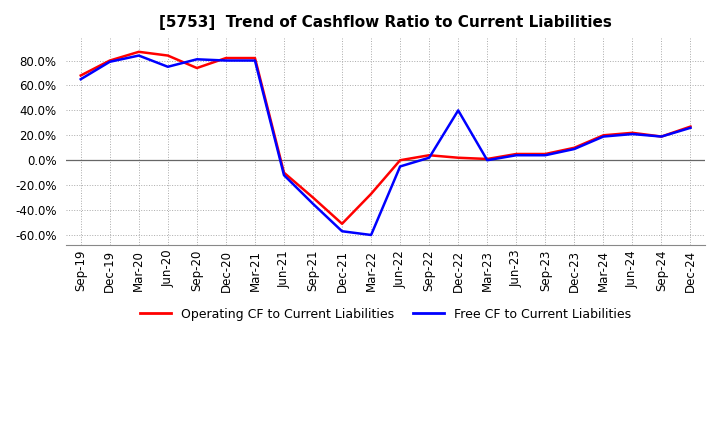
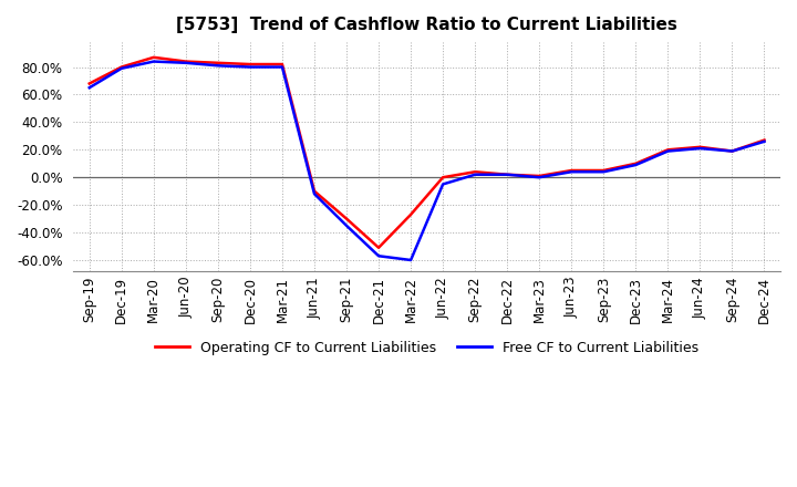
Free CF to Current Liabilities/Jun-20: 75% -> 83%
Operating CF to Current Liabilities/Sep-20: 74% -> 83%
Free CF to Current Liabilities/Dec-22: 40% -> 2%
